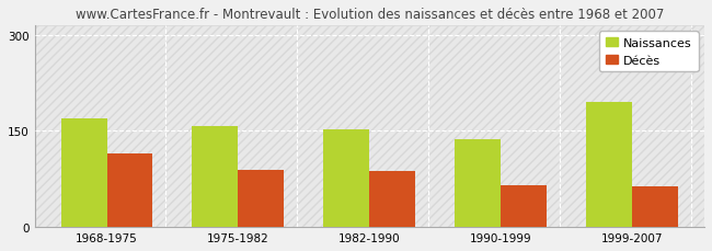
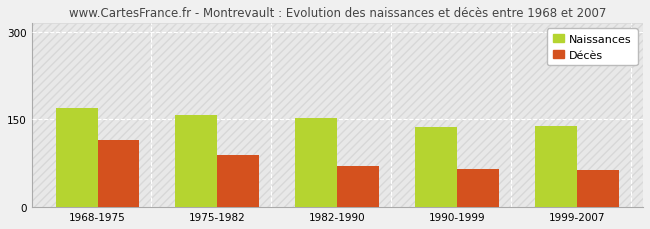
Décès/1982-1990: 88 -> 70
Naissances/1999-2007: 196 -> 138
